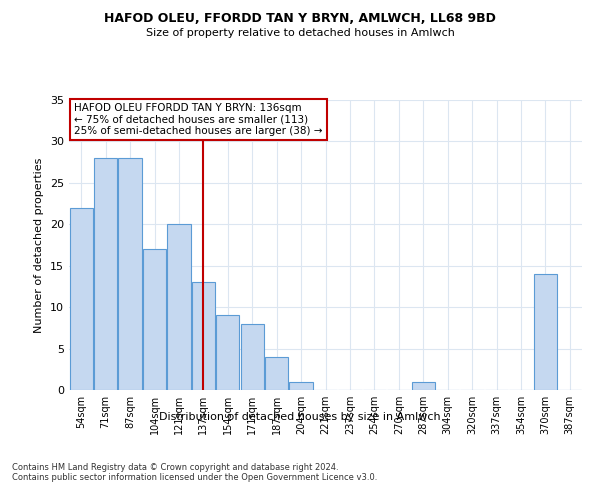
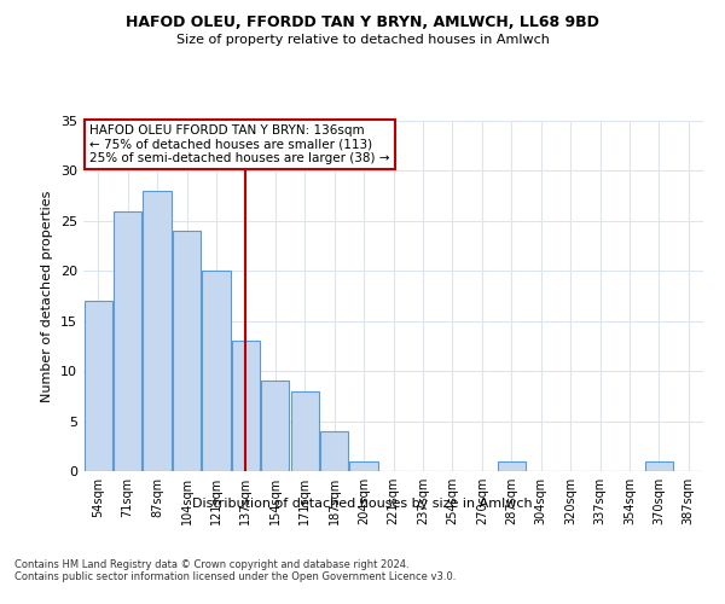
54sqm: 22 -> 17
71sqm: 28 -> 26
104sqm: 17 -> 24
370sqm: 14 -> 1
